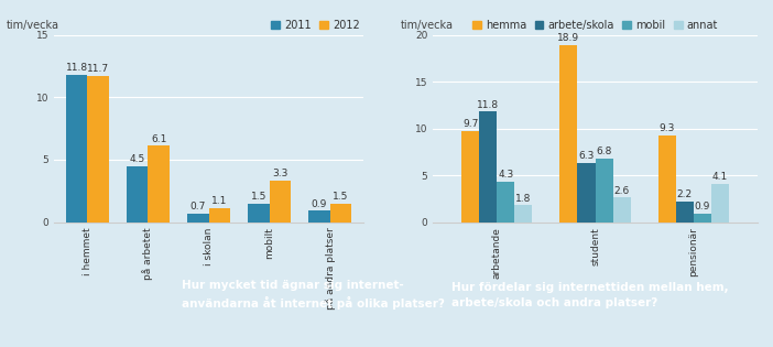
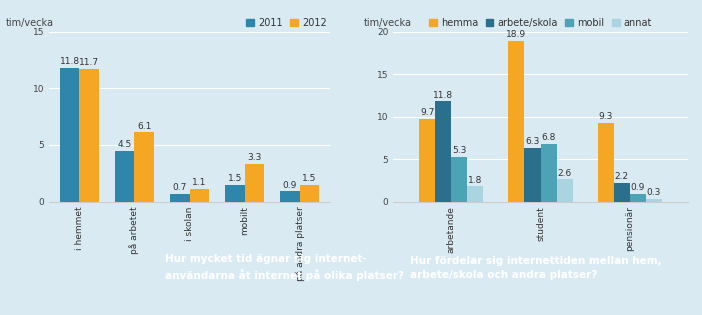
mobil/arbetande: 4.3 -> 5.3
annat/pensionär: 4.1 -> 0.3
